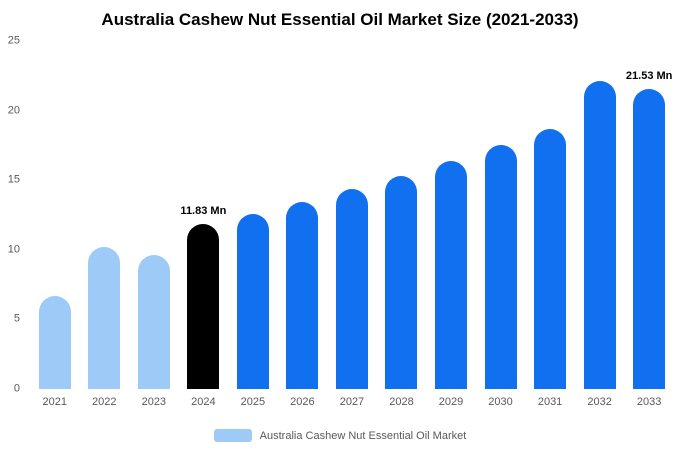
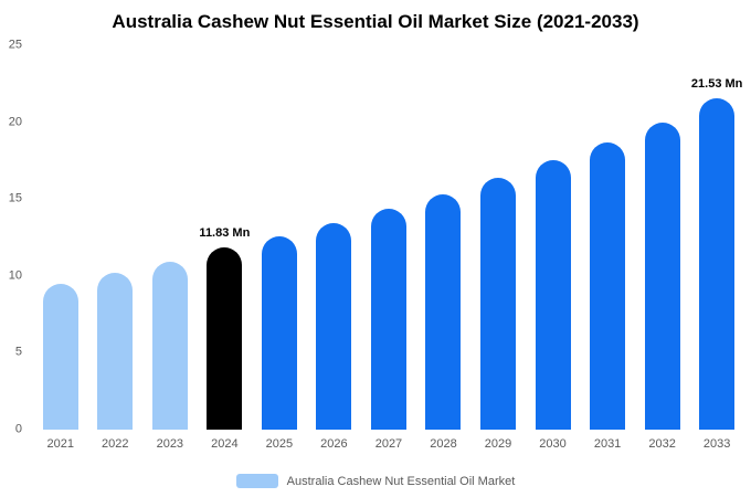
2021: 6.7 -> 9.5
2023: 9.6 -> 10.9
2032: 22.1 -> 20.0
